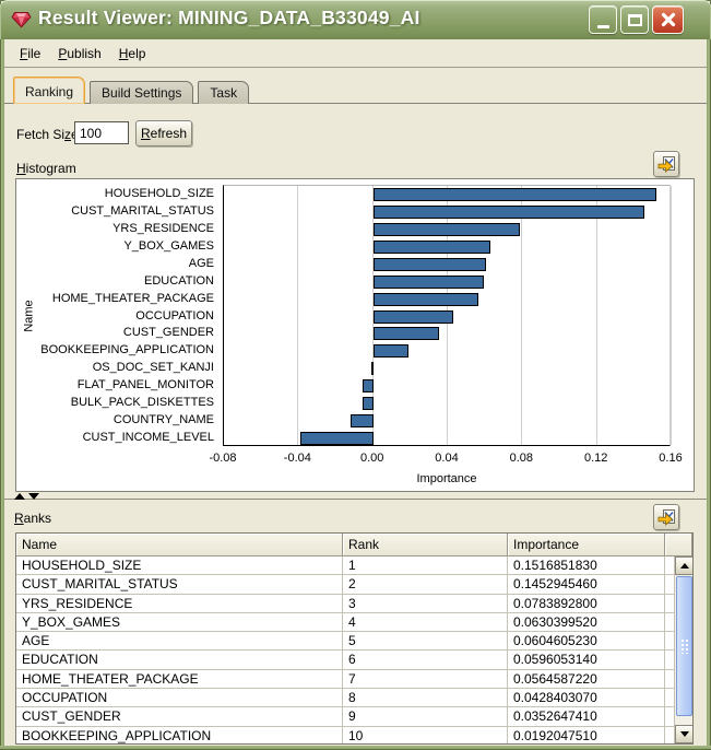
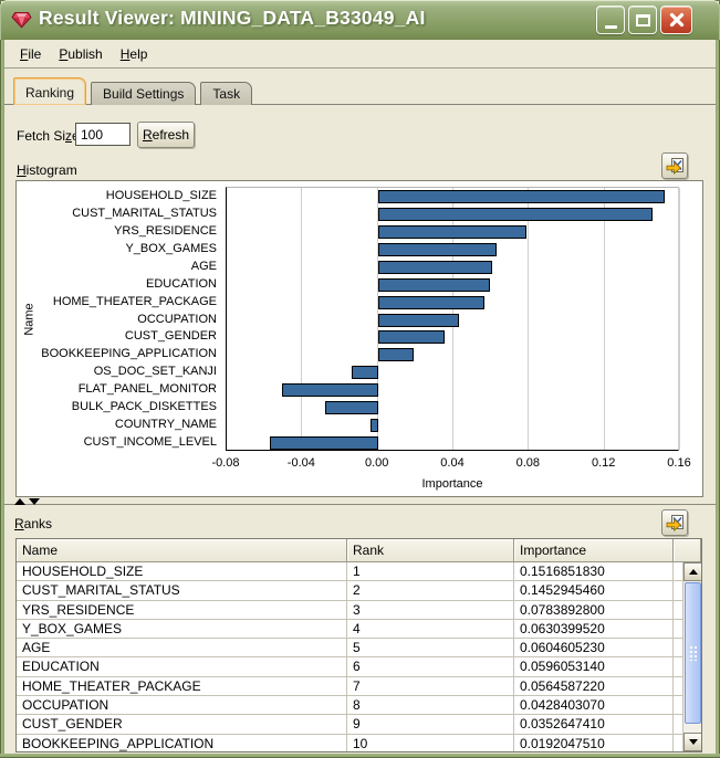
OS_DOC_SET_KANJI: -0.001 -> -0.014
FLAT_PANEL_MONITOR: -0.005 -> -0.051
BULK_PACK_DISKETTES: -0.005 -> -0.028
COUNTRY_NAME: -0.012 -> -0.004
CUST_INCOME_LEVEL: -0.039 -> -0.057
